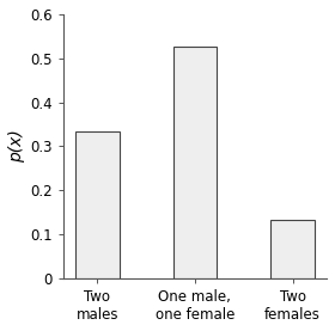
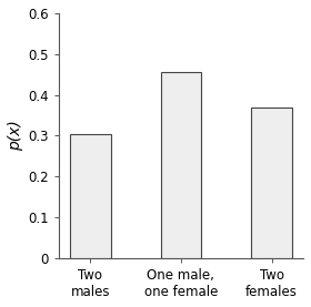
Two males: 0.333 -> 0.305
One male, one female: 0.527 -> 0.455
Two females: 0.133 -> 0.370
